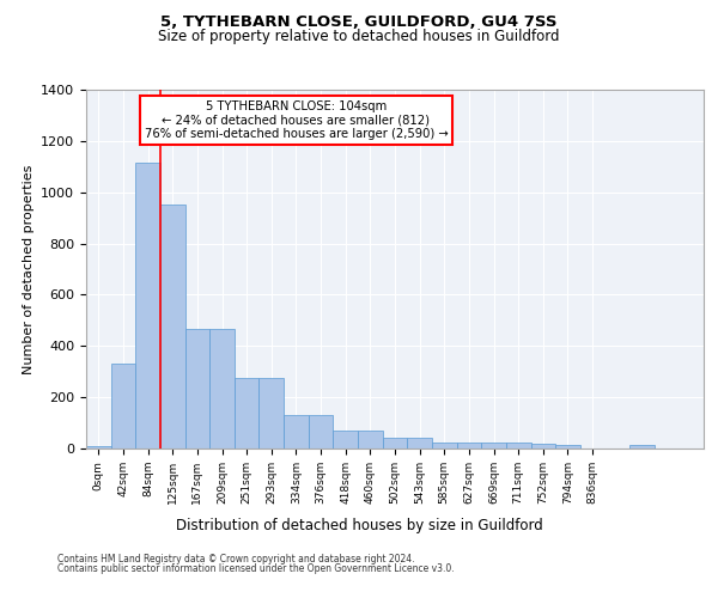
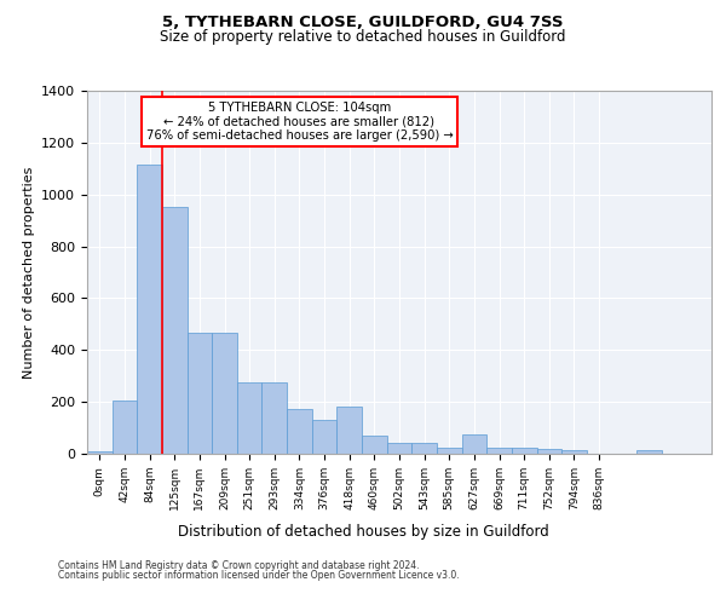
42sqm: 330 -> 205
334sqm: 130 -> 175
418sqm: 70 -> 180
627sqm: 25 -> 75
